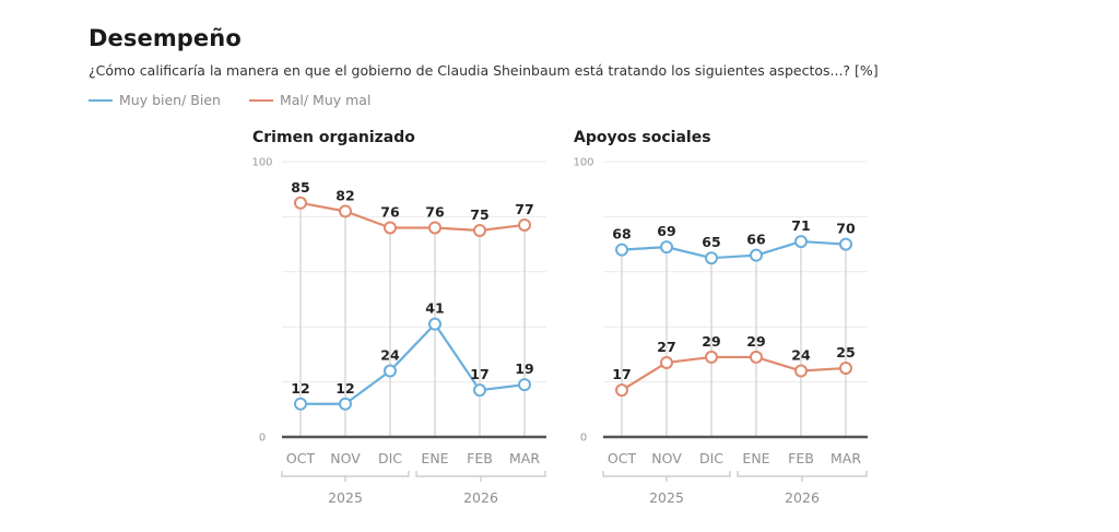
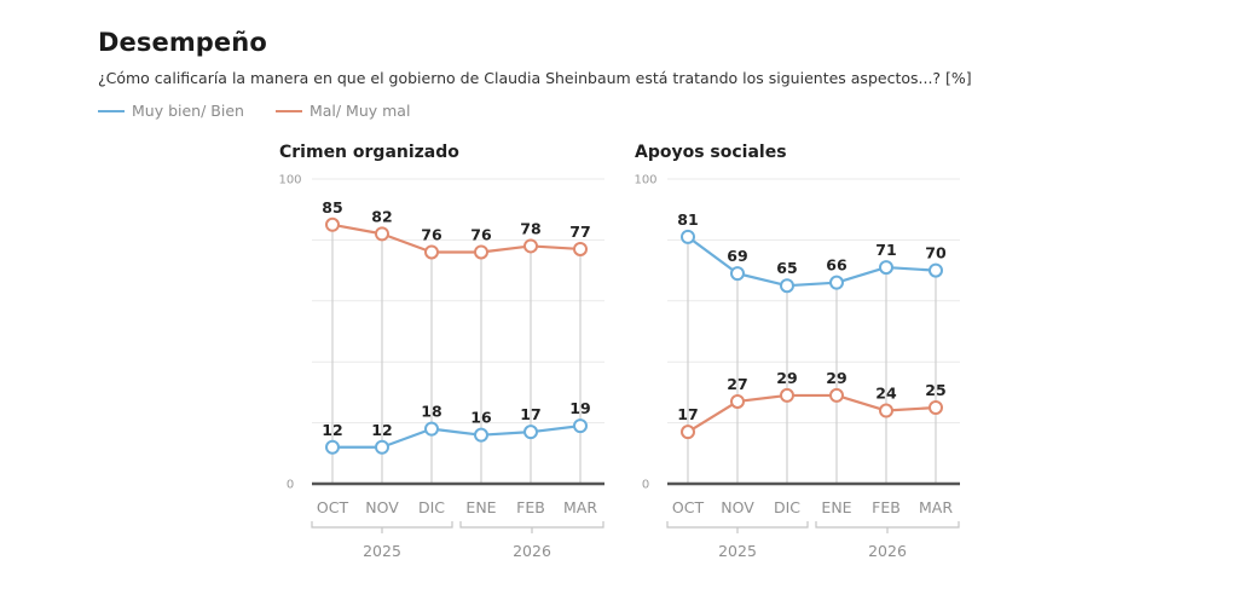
Crimen organizado/Muy bien/ Bien/DIC: 24 -> 18
Crimen organizado/Muy bien/ Bien/ENE: 41 -> 16
Crimen organizado/Mal/ Muy mal/FEB: 75 -> 78
Apoyos sociales/Muy bien/ Bien/OCT: 68 -> 81
